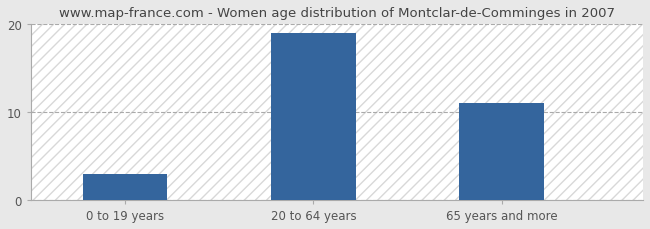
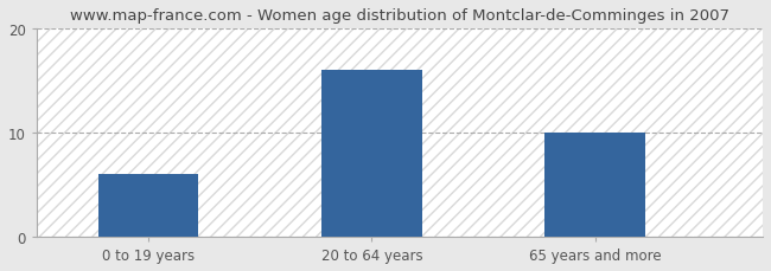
0 to 19 years: 3 -> 6
20 to 64 years: 19 -> 16
65 years and more: 11 -> 10
